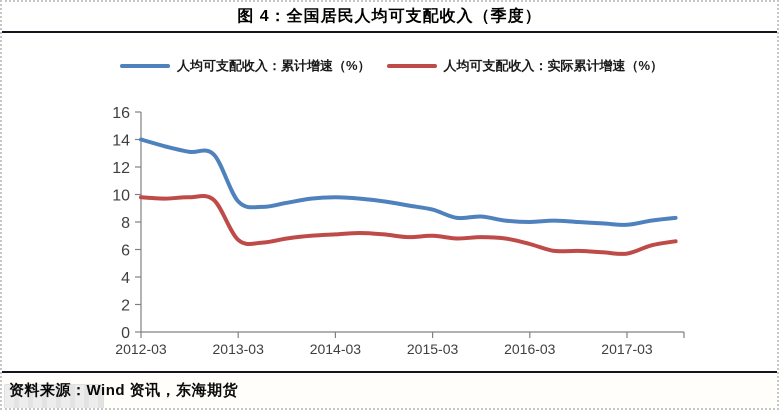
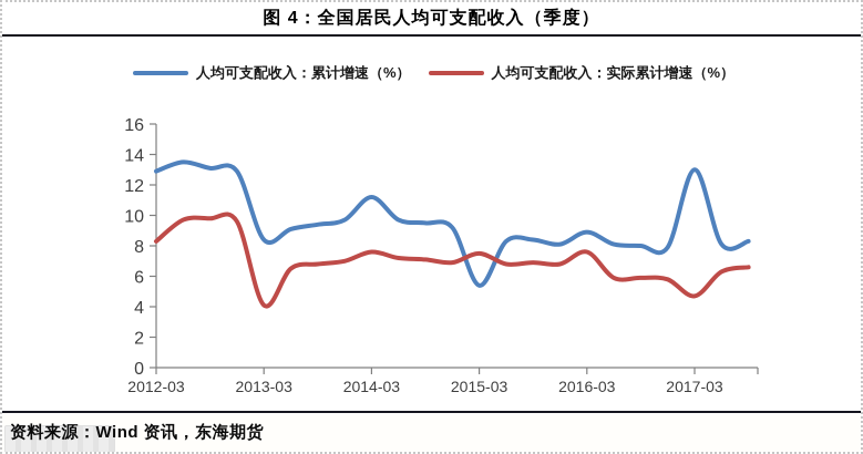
人均可支配收入：累计增速（%）/2012-03: 14.0 -> 12.9
人均可支配收入：实际累计增速（%）/2012-03: 9.8 -> 8.3
人均可支配收入：累计增速（%）/2013-03: 9.5 -> 8.4
人均可支配收入：实际累计增速（%）/2013-03: 6.7 -> 4.1
人均可支配收入：累计增速（%）/2014-03: 9.8 -> 11.2
人均可支配收入：实际累计增速（%）/2014-03: 7.1 -> 7.6
人均可支配收入：累计增速（%）/2015-03: 8.9 -> 5.4
人均可支配收入：实际累计增速（%）/2015-03: 7.0 -> 7.5
人均可支配收入：累计增速（%）/2016-03: 8.0 -> 8.9
人均可支配收入：实际累计增速（%）/2016-03: 6.4 -> 7.6
人均可支配收入：累计增速（%）/2017-03: 7.8 -> 13.0
人均可支配收入：实际累计增速（%）/2017-03: 5.7 -> 4.7
